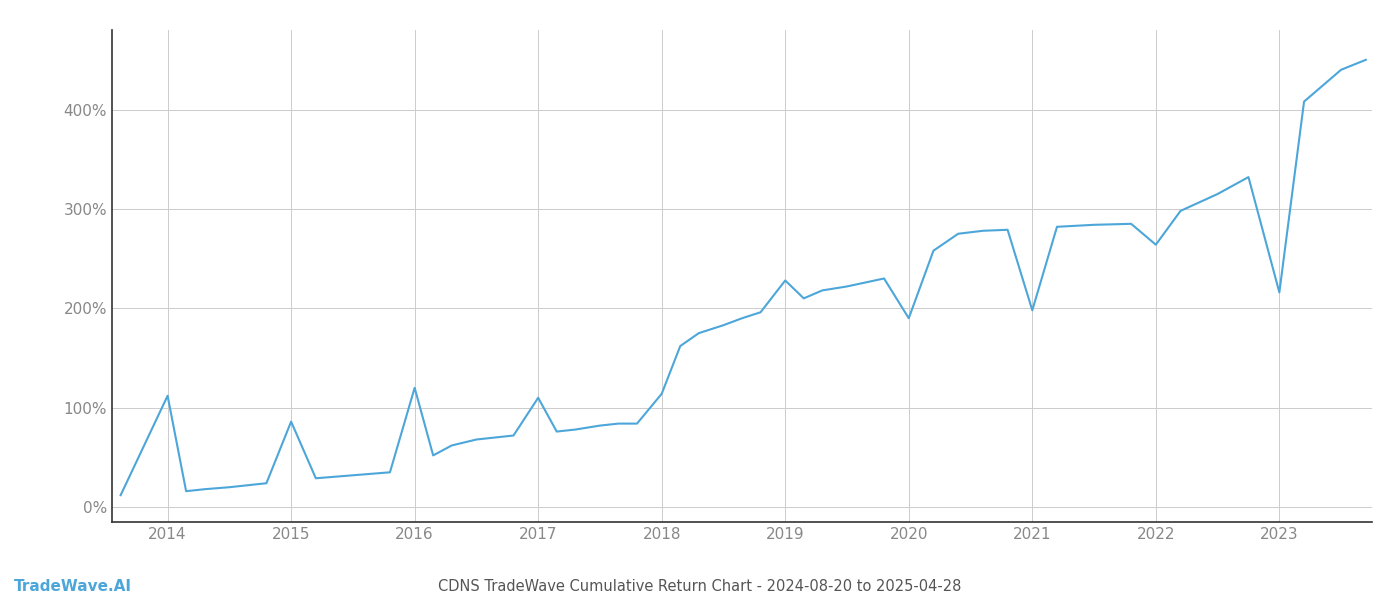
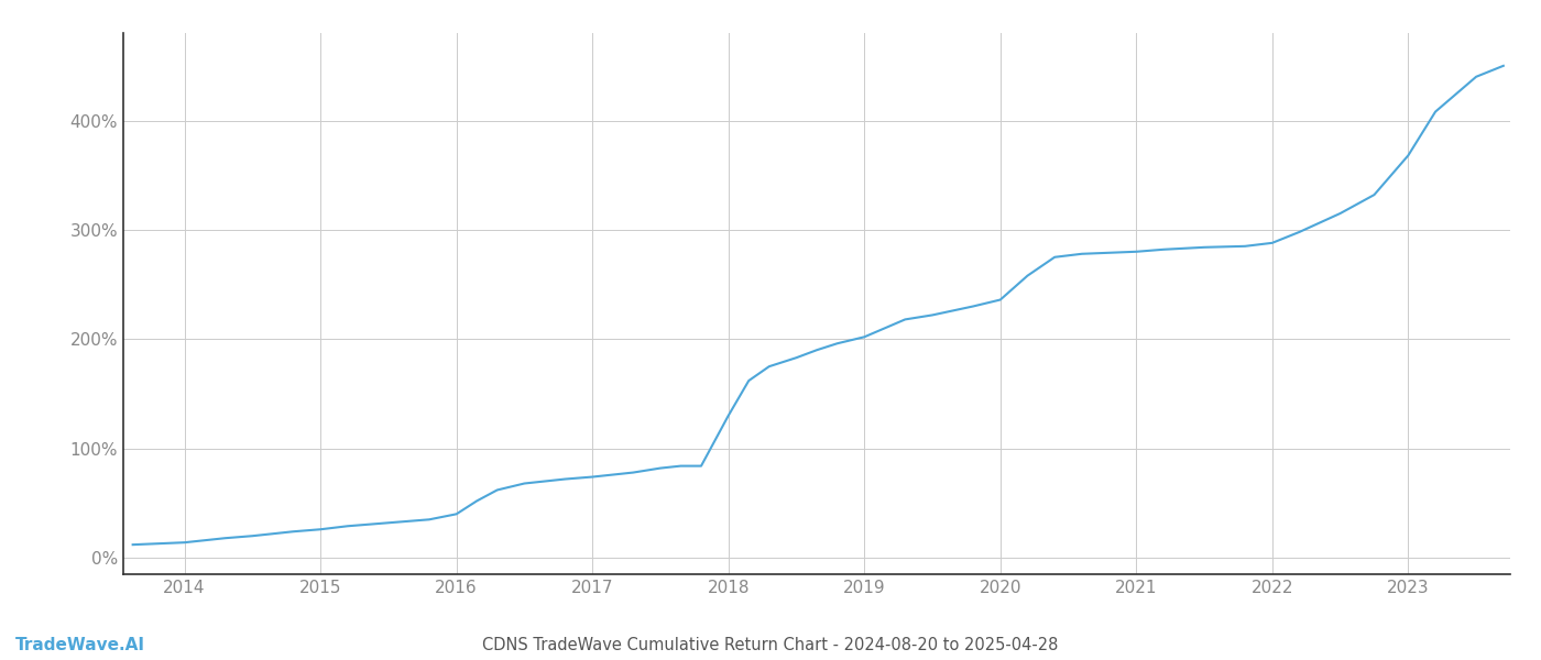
2014: 112% -> 14%
2015: 86% -> 26%
2016: 120% -> 40%
2017: 110% -> 74%
2018: 114% -> 130%
2019: 228% -> 202%
2020: 190% -> 236%
2021: 198% -> 280%
2022: 264% -> 288%
2023: 216% -> 368%
